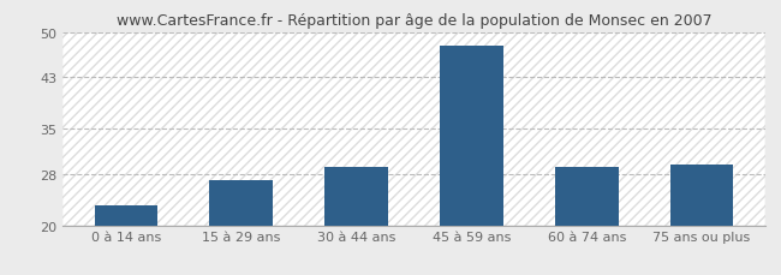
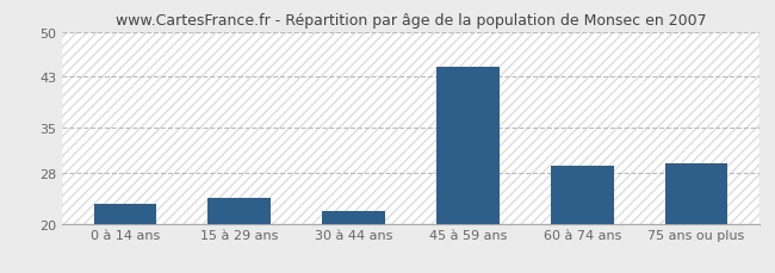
15 à 29 ans: 27.0 -> 24.0
30 à 44 ans: 29.0 -> 22.0
45 à 59 ans: 47.8 -> 44.5
